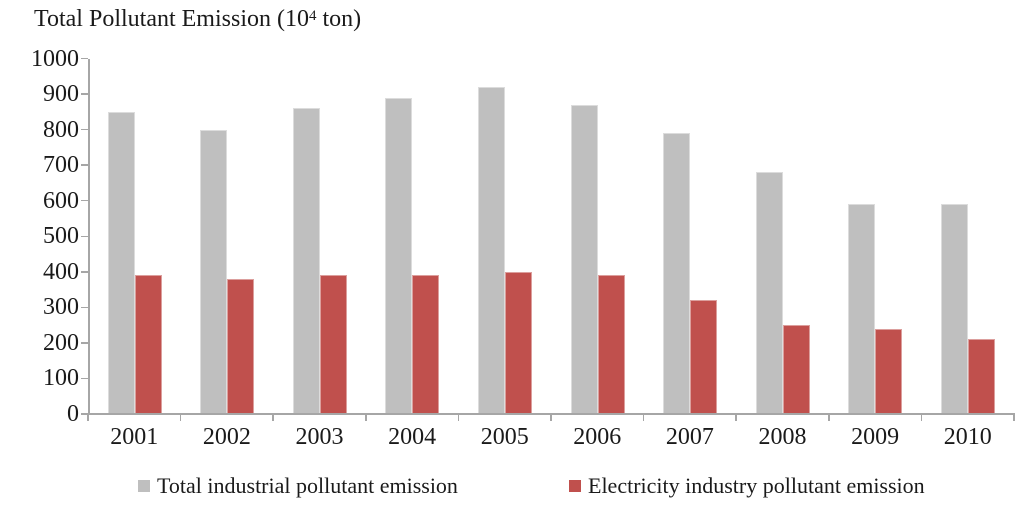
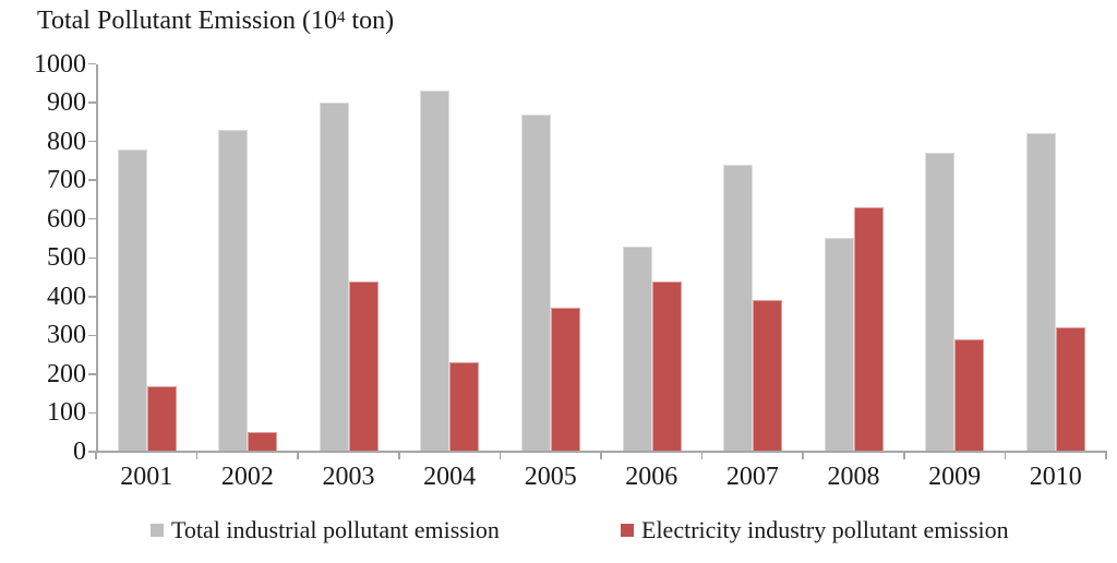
Total industrial pollutant emission/2001: 850 -> 780
Electricity industry pollutant emission/2001: 390 -> 170
Total industrial pollutant emission/2002: 800 -> 830
Electricity industry pollutant emission/2002: 380 -> 50
Total industrial pollutant emission/2003: 860 -> 900
Electricity industry pollutant emission/2003: 390 -> 440
Total industrial pollutant emission/2004: 890 -> 930
Electricity industry pollutant emission/2004: 390 -> 230
Total industrial pollutant emission/2005: 920 -> 870
Electricity industry pollutant emission/2005: 400 -> 370
Total industrial pollutant emission/2006: 870 -> 530
Electricity industry pollutant emission/2006: 390 -> 440
Total industrial pollutant emission/2007: 790 -> 740
Electricity industry pollutant emission/2007: 320 -> 390
Total industrial pollutant emission/2008: 680 -> 550
Electricity industry pollutant emission/2008: 250 -> 630
Total industrial pollutant emission/2009: 590 -> 770
Electricity industry pollutant emission/2009: 240 -> 290
Total industrial pollutant emission/2010: 590 -> 820
Electricity industry pollutant emission/2010: 210 -> 320
